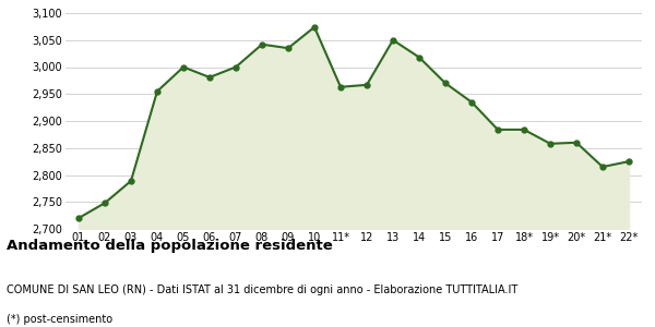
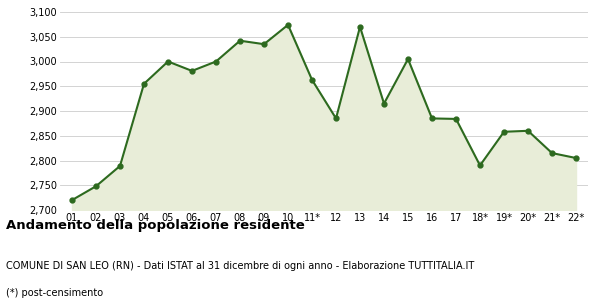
12: 2,967 -> 2,885
13: 3,050 -> 3,070
14: 3,018 -> 2,915
15: 2,970 -> 3,005
16: 2,935 -> 2,885
18*: 2,884 -> 2,790
22*: 2,825 -> 2,805
